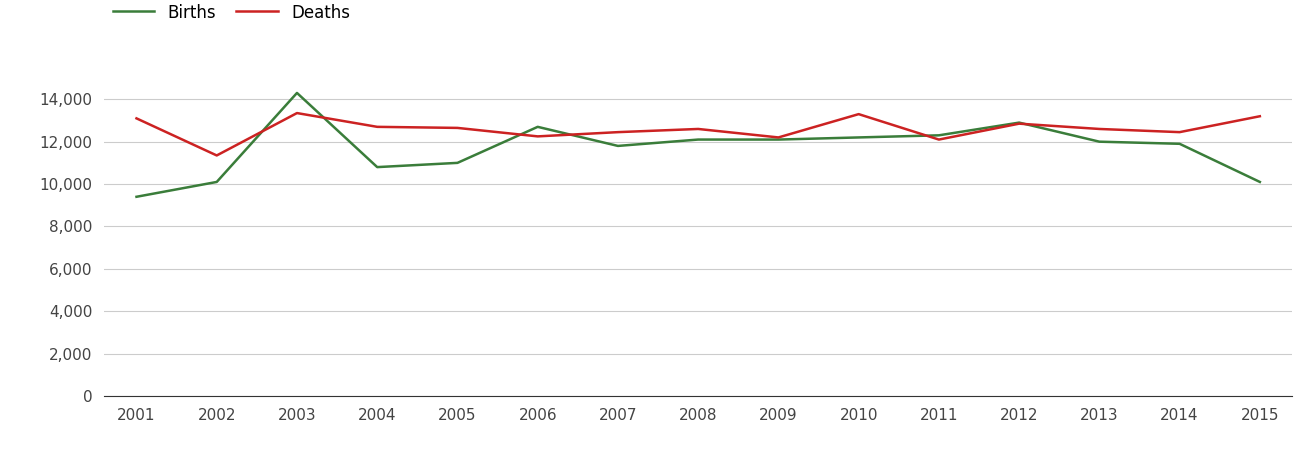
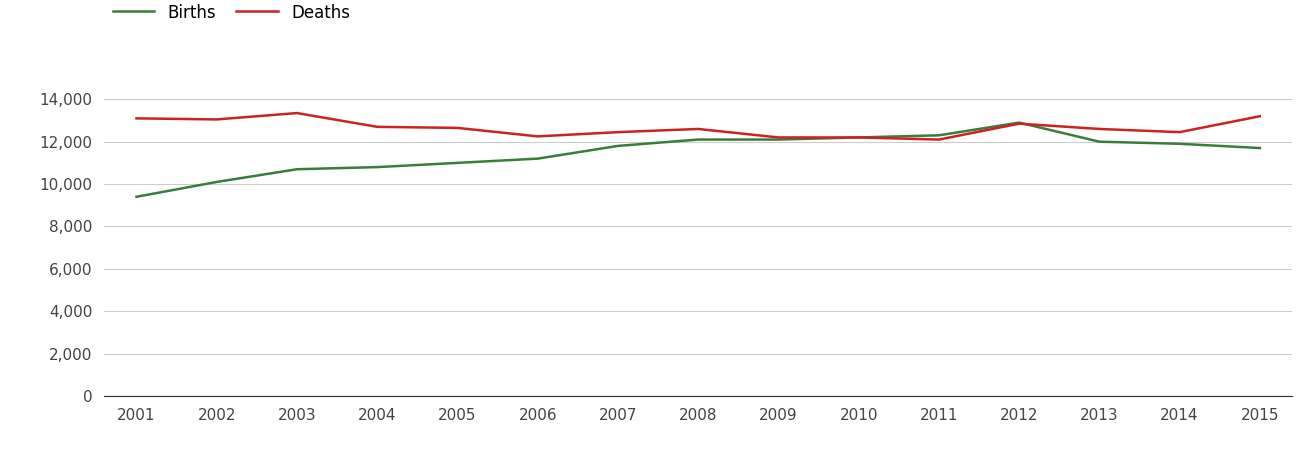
Deaths/2002: 11,350 -> 13,050
Births/2003: 14,300 -> 10,700
Births/2006: 12,700 -> 11,200
Deaths/2010: 13,300 -> 12,200
Births/2015: 10,100 -> 11,700
